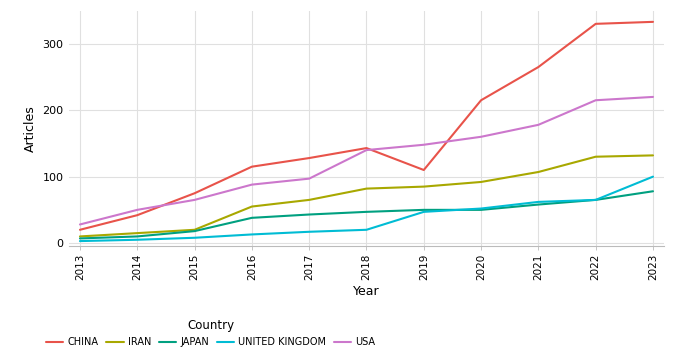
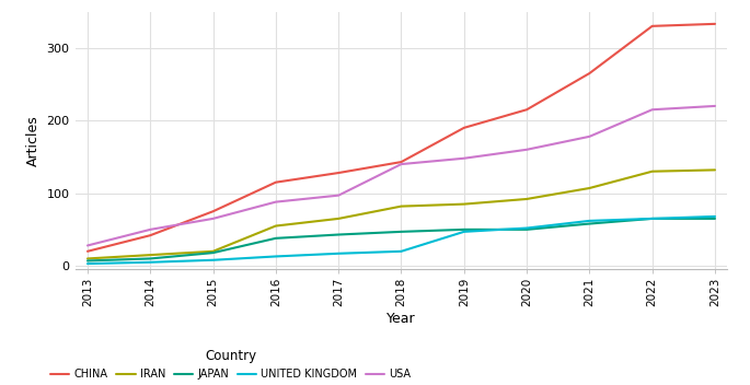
CHINA/2019: 110 -> 190
JAPAN/2023: 78 -> 65
UNITED KINGDOM/2023: 100 -> 68
